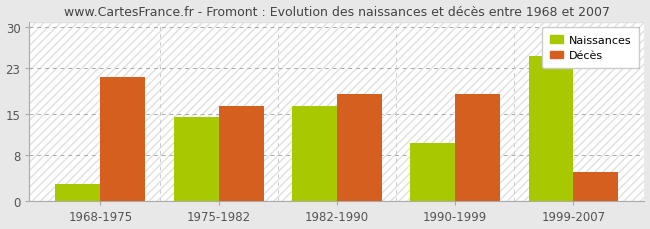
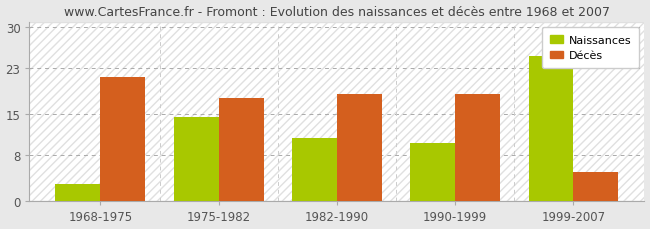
Décès/1975-1982: 16.5 -> 17.8
Naissances/1982-1990: 16.5 -> 11.0
